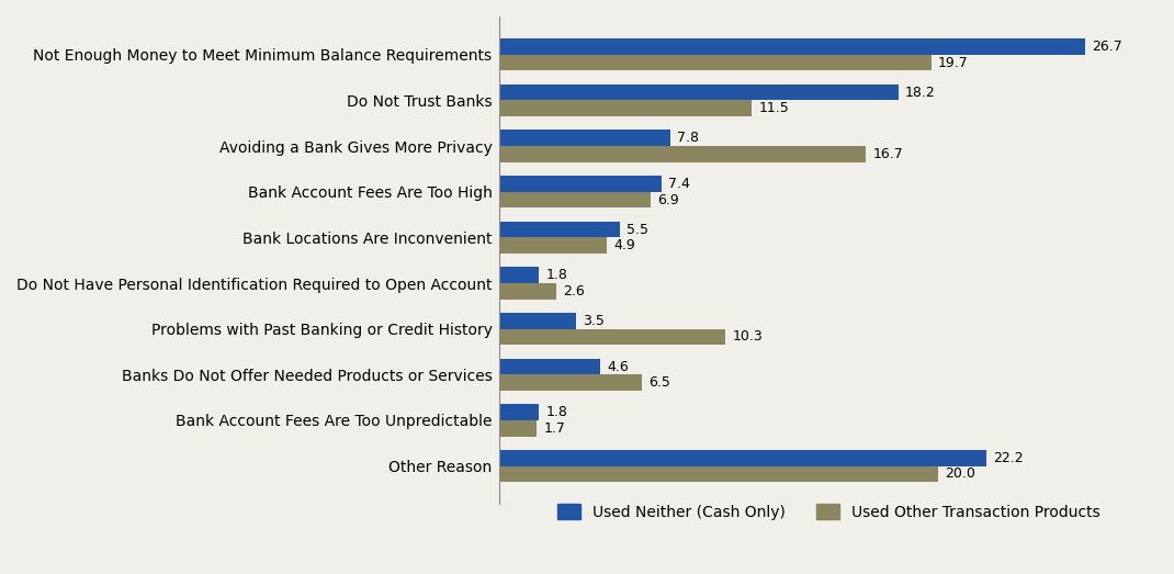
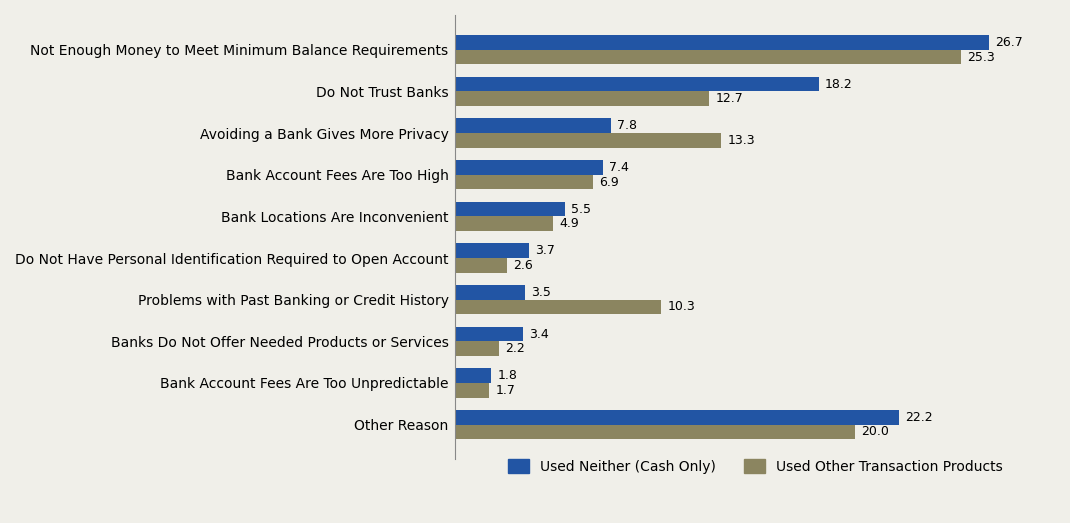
Used Other Transaction Products/Not Enough Money to Meet Minimum Balance Requirements: 19.7 -> 25.3
Used Other Transaction Products/Do Not Trust Banks: 11.5 -> 12.7
Used Other Transaction Products/Avoiding a Bank Gives More Privacy: 16.7 -> 13.3
Used Neither (Cash Only)/Do Not Have Personal Identification Required to Open Account: 1.8 -> 3.7
Used Neither (Cash Only)/Banks Do Not Offer Needed Products or Services: 4.6 -> 3.4
Used Other Transaction Products/Banks Do Not Offer Needed Products or Services: 6.5 -> 2.2
